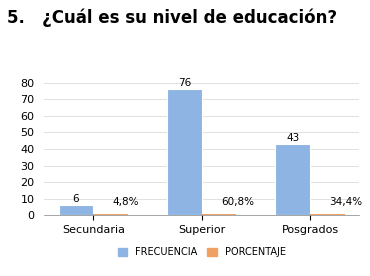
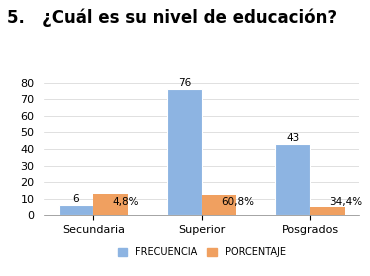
PORCENTAJE/Secundaria: 0 -> 13
PORCENTAJE/Superior: 0 -> 12
PORCENTAJE/Posgrados: 0 -> 5
